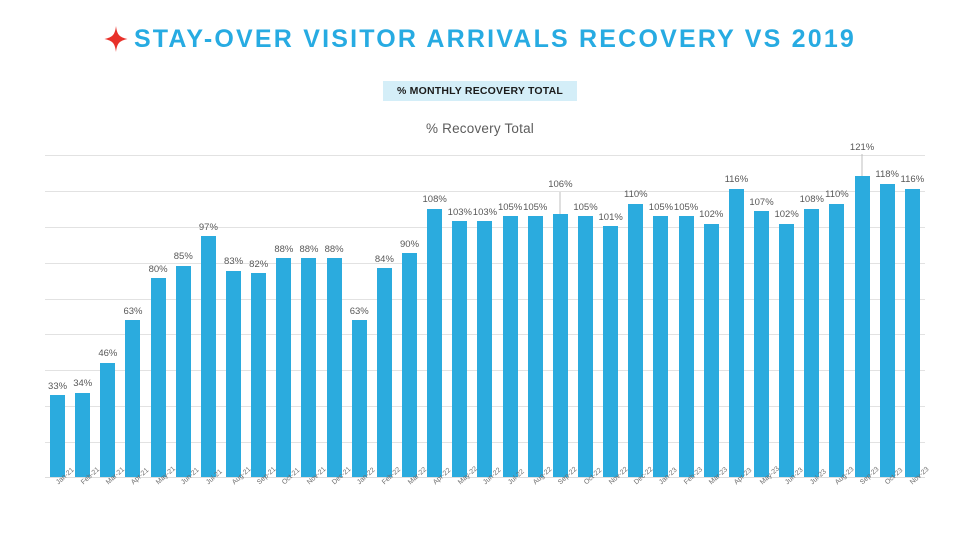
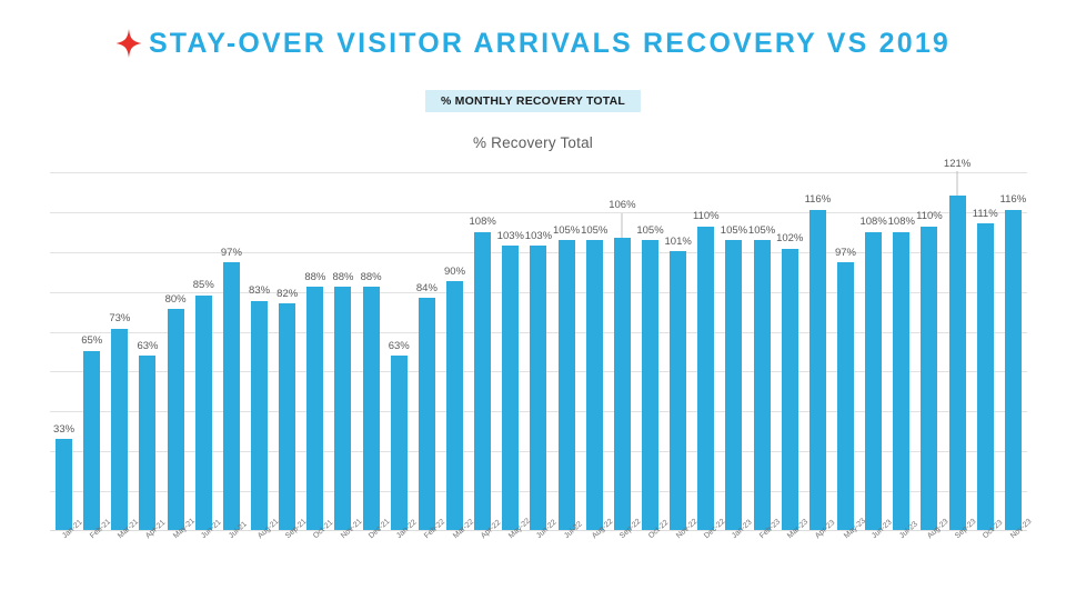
Feb-21: 34% -> 65%
Mar-21: 46% -> 73%
May-23: 107% -> 97%
Jun-23: 102% -> 108%
Oct-23: 118% -> 111%
